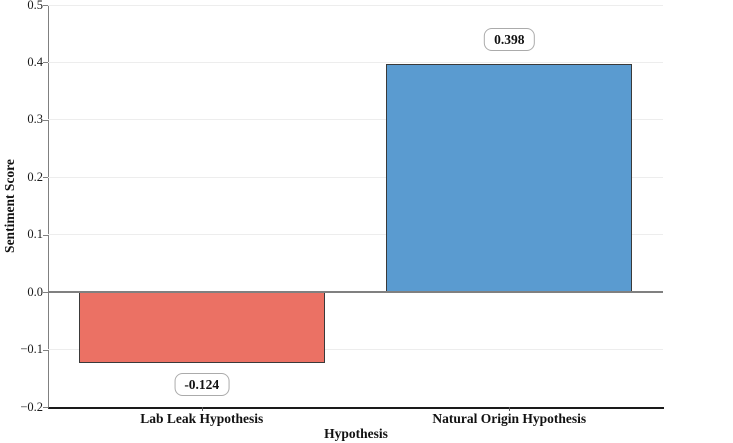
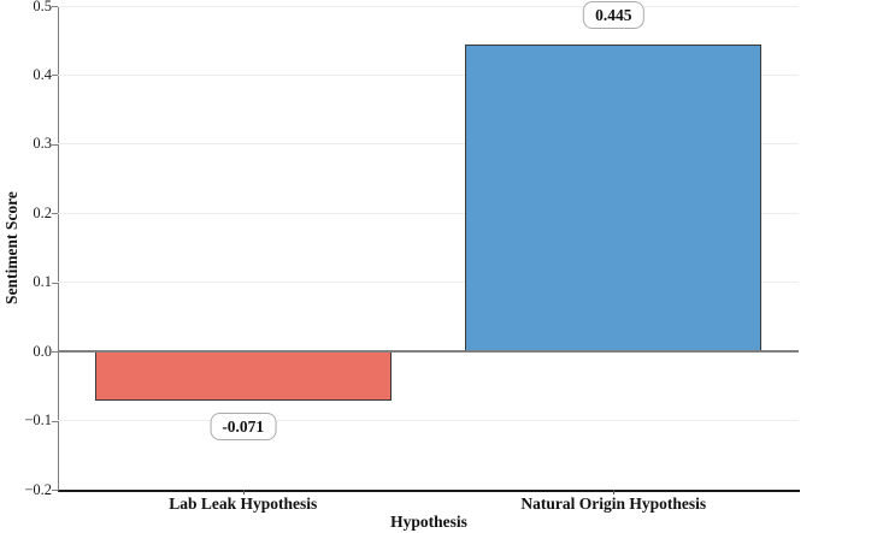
Lab Leak Hypothesis: -0.124 -> -0.071
Natural Origin Hypothesis: 0.398 -> 0.445
